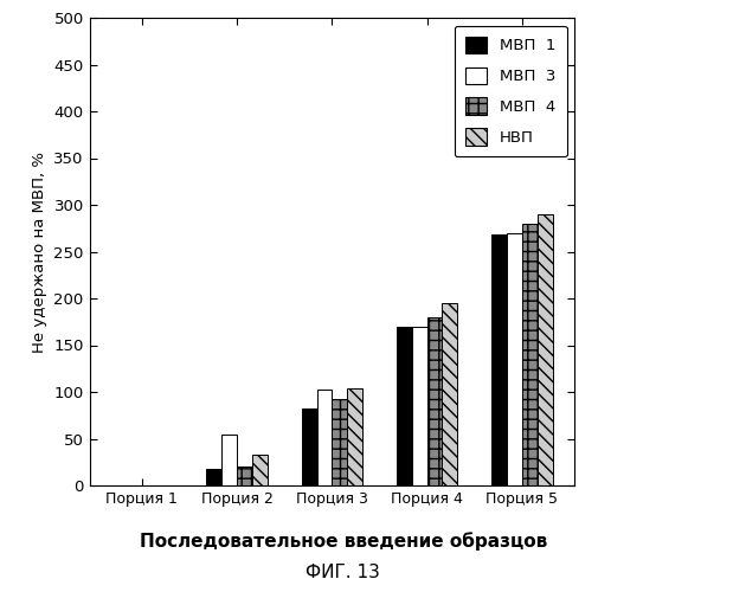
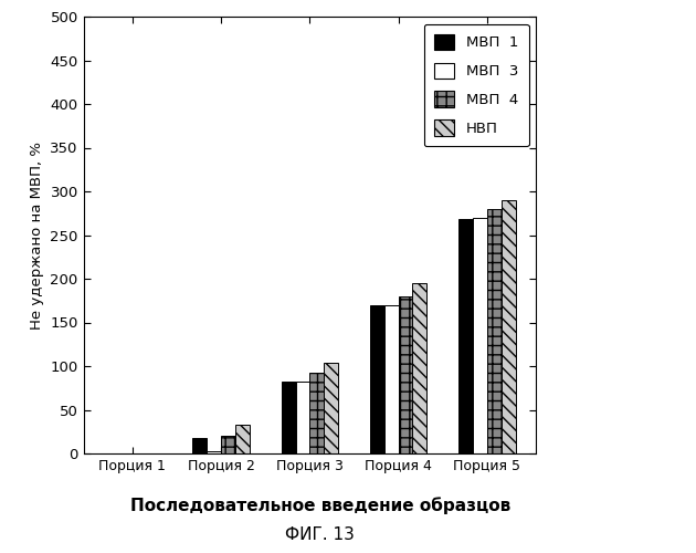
МВП 3/Порция 2: 54 -> 2
МВП 3/Порция 3: 102 -> 82
